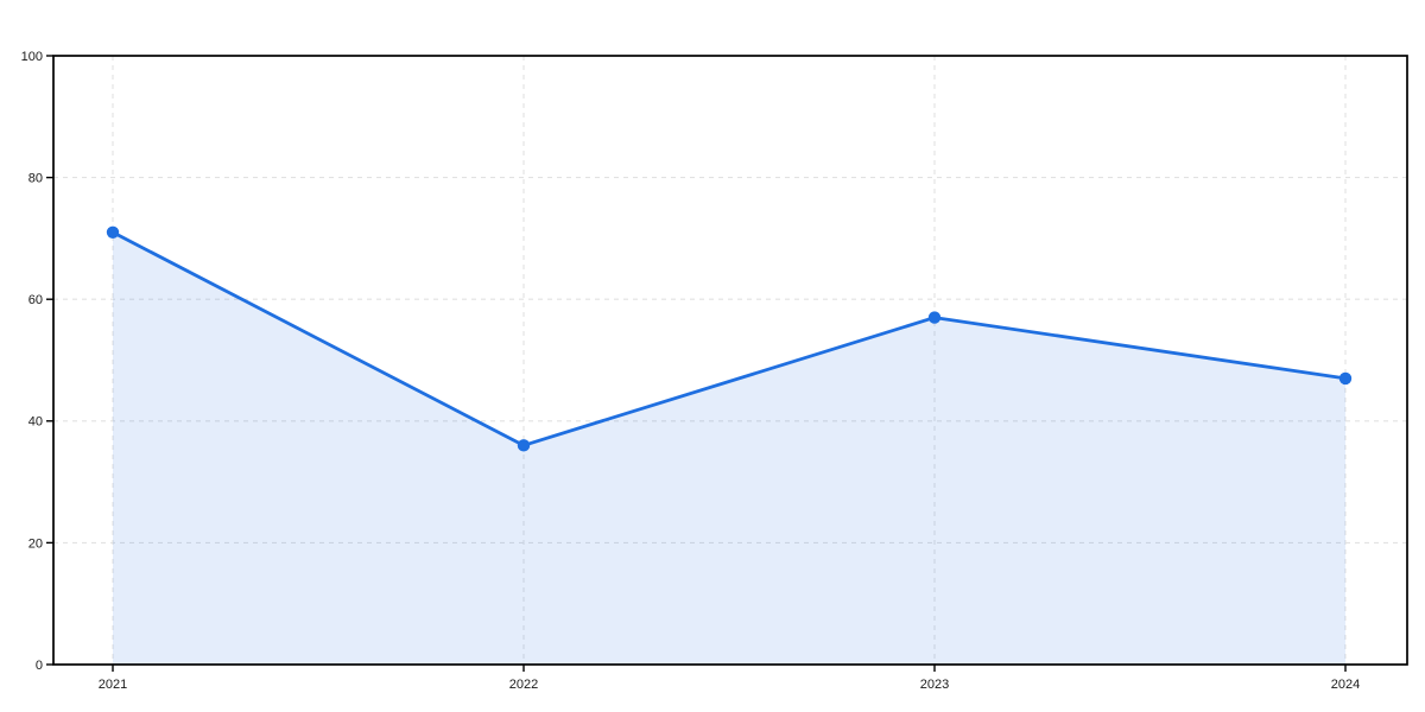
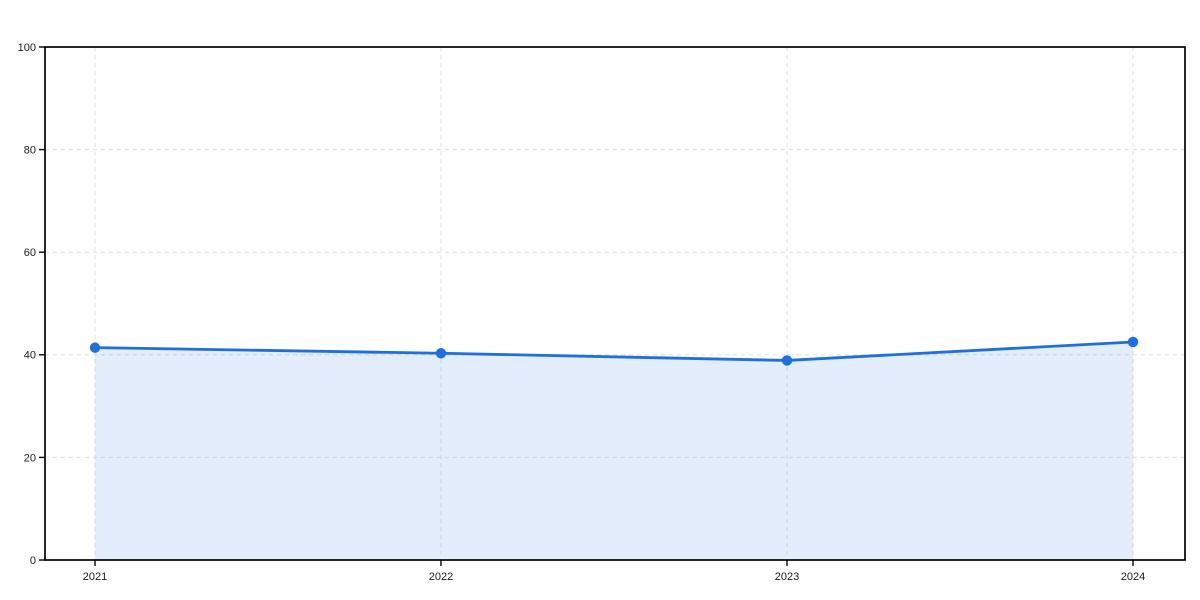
2021: 71 -> 41
2022: 36 -> 40
2023: 57 -> 39
2024: 47 -> 42
